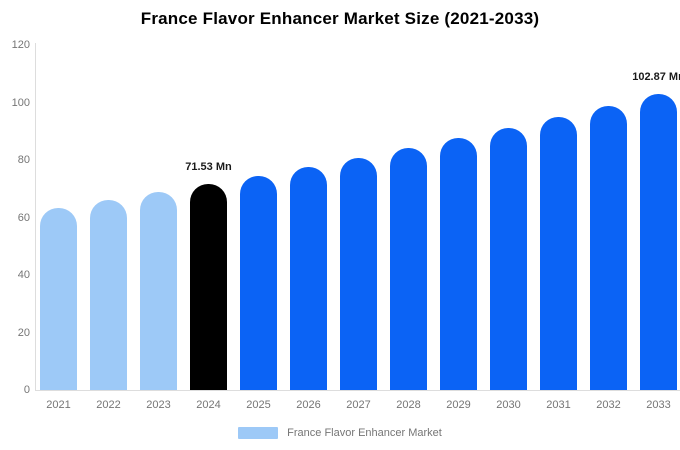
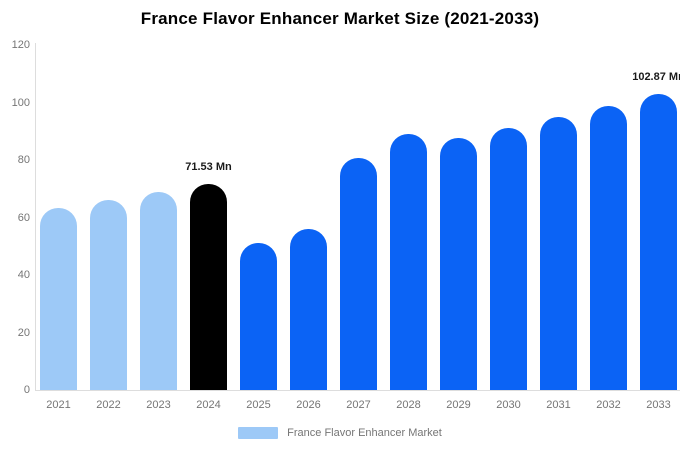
2025: 74 -> 51
2026: 78 -> 56
2028: 84 -> 89
